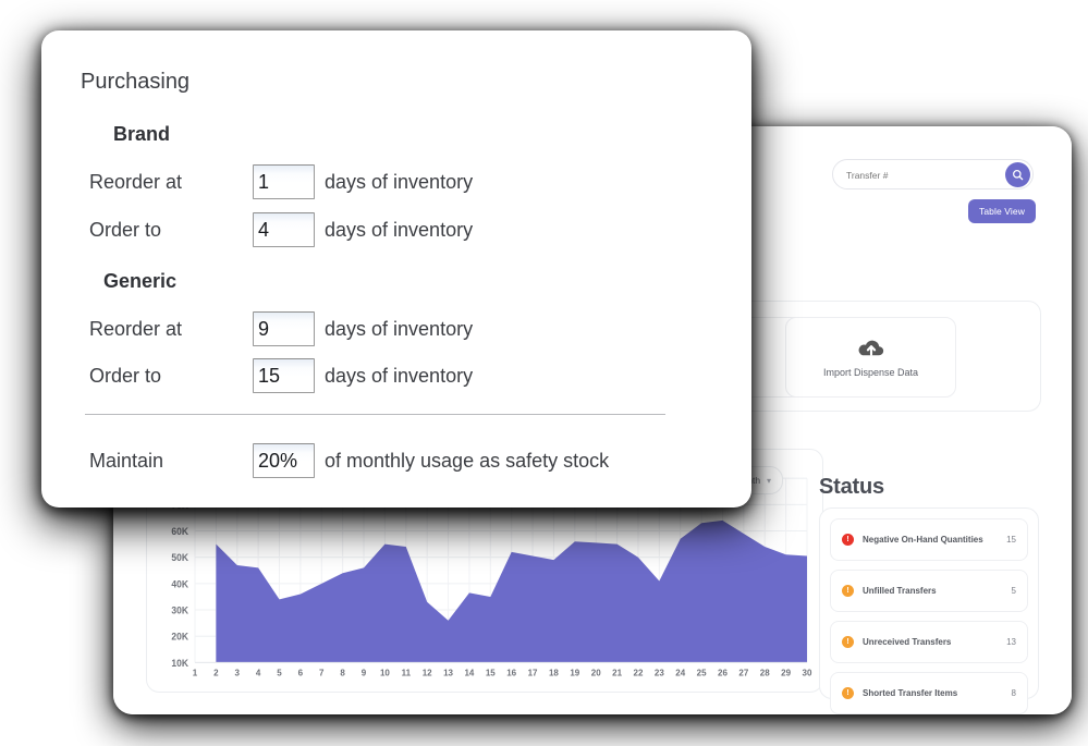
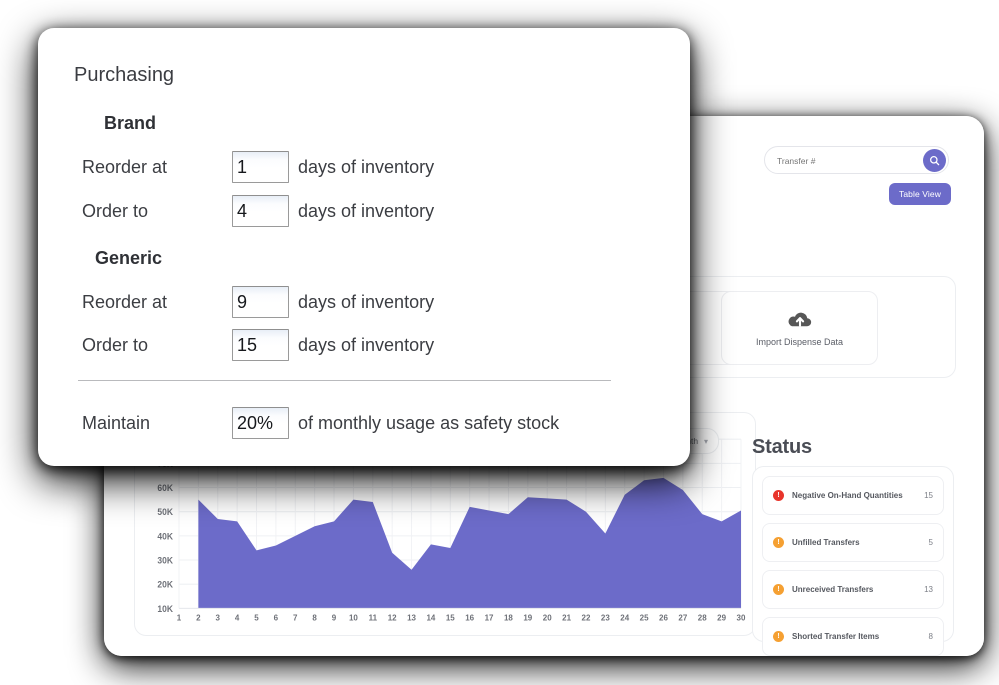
28: 54K -> 49K
29: 51K -> 46K
